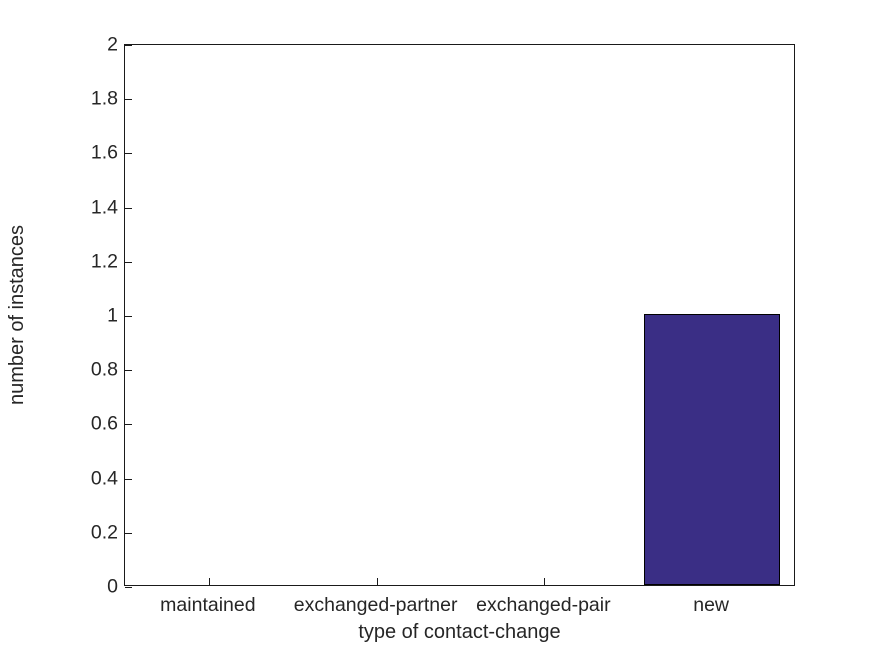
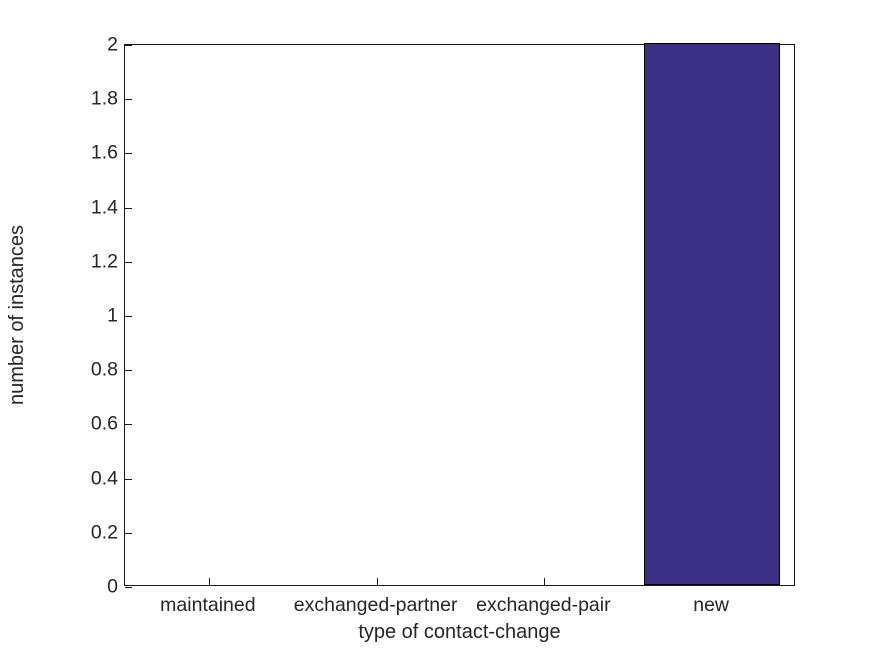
new: 1 -> 2
